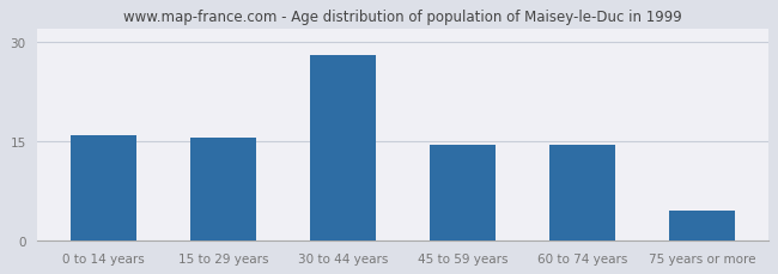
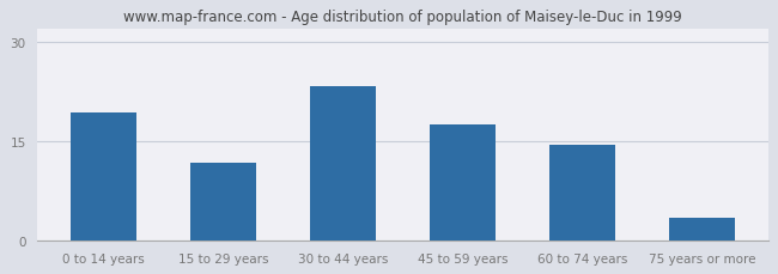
0 to 14 years: 16.0 -> 19.4
15 to 29 years: 15.5 -> 11.8
30 to 44 years: 28.0 -> 23.4
45 to 59 years: 14.5 -> 17.6
75 years or more: 4.5 -> 3.4
